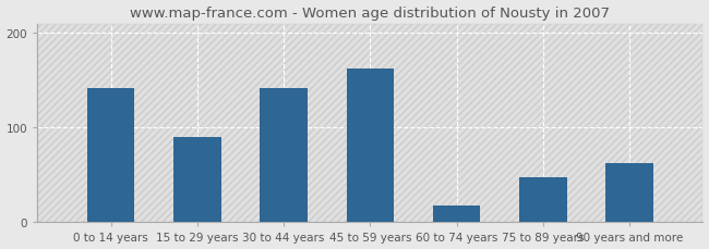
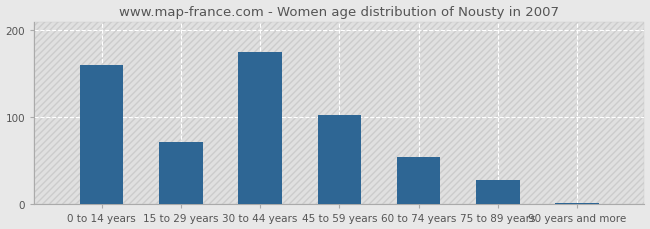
0 to 14 years: 142 -> 160
15 to 29 years: 90 -> 72
30 to 44 years: 142 -> 175
45 to 59 years: 162 -> 103
60 to 74 years: 18 -> 55
75 to 89 years: 48 -> 28
90 years and more: 62 -> 2
